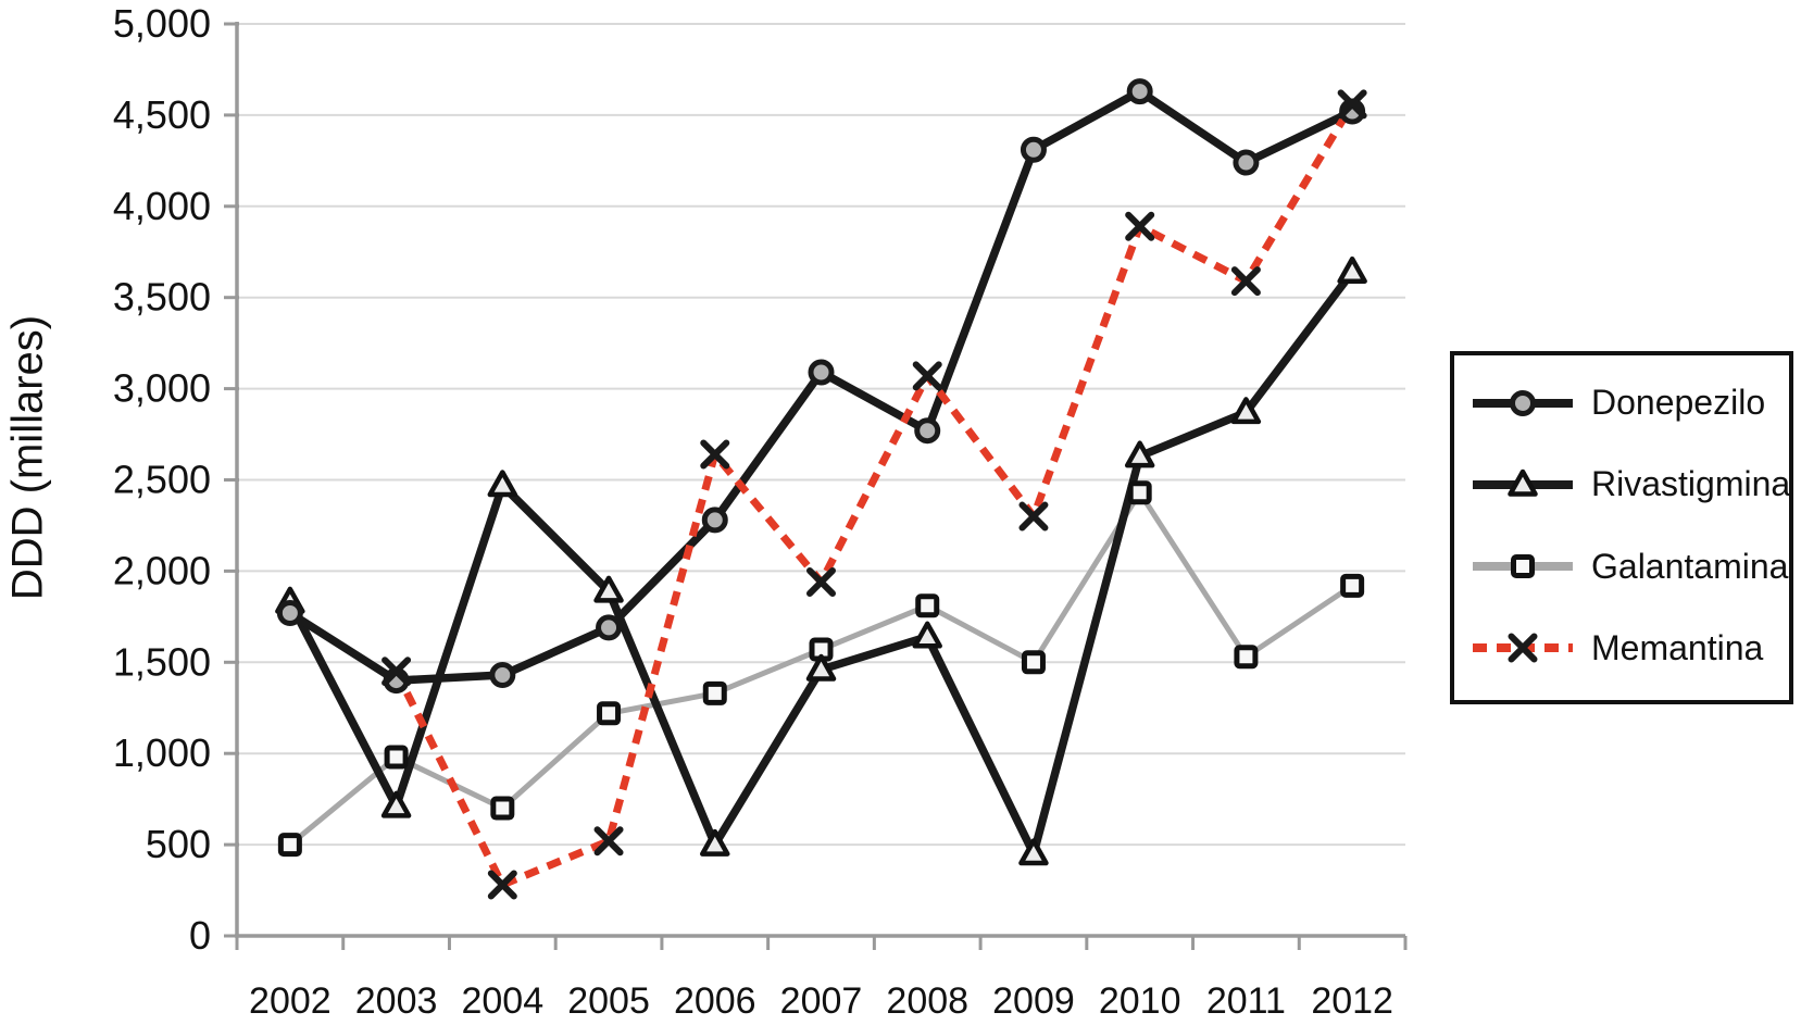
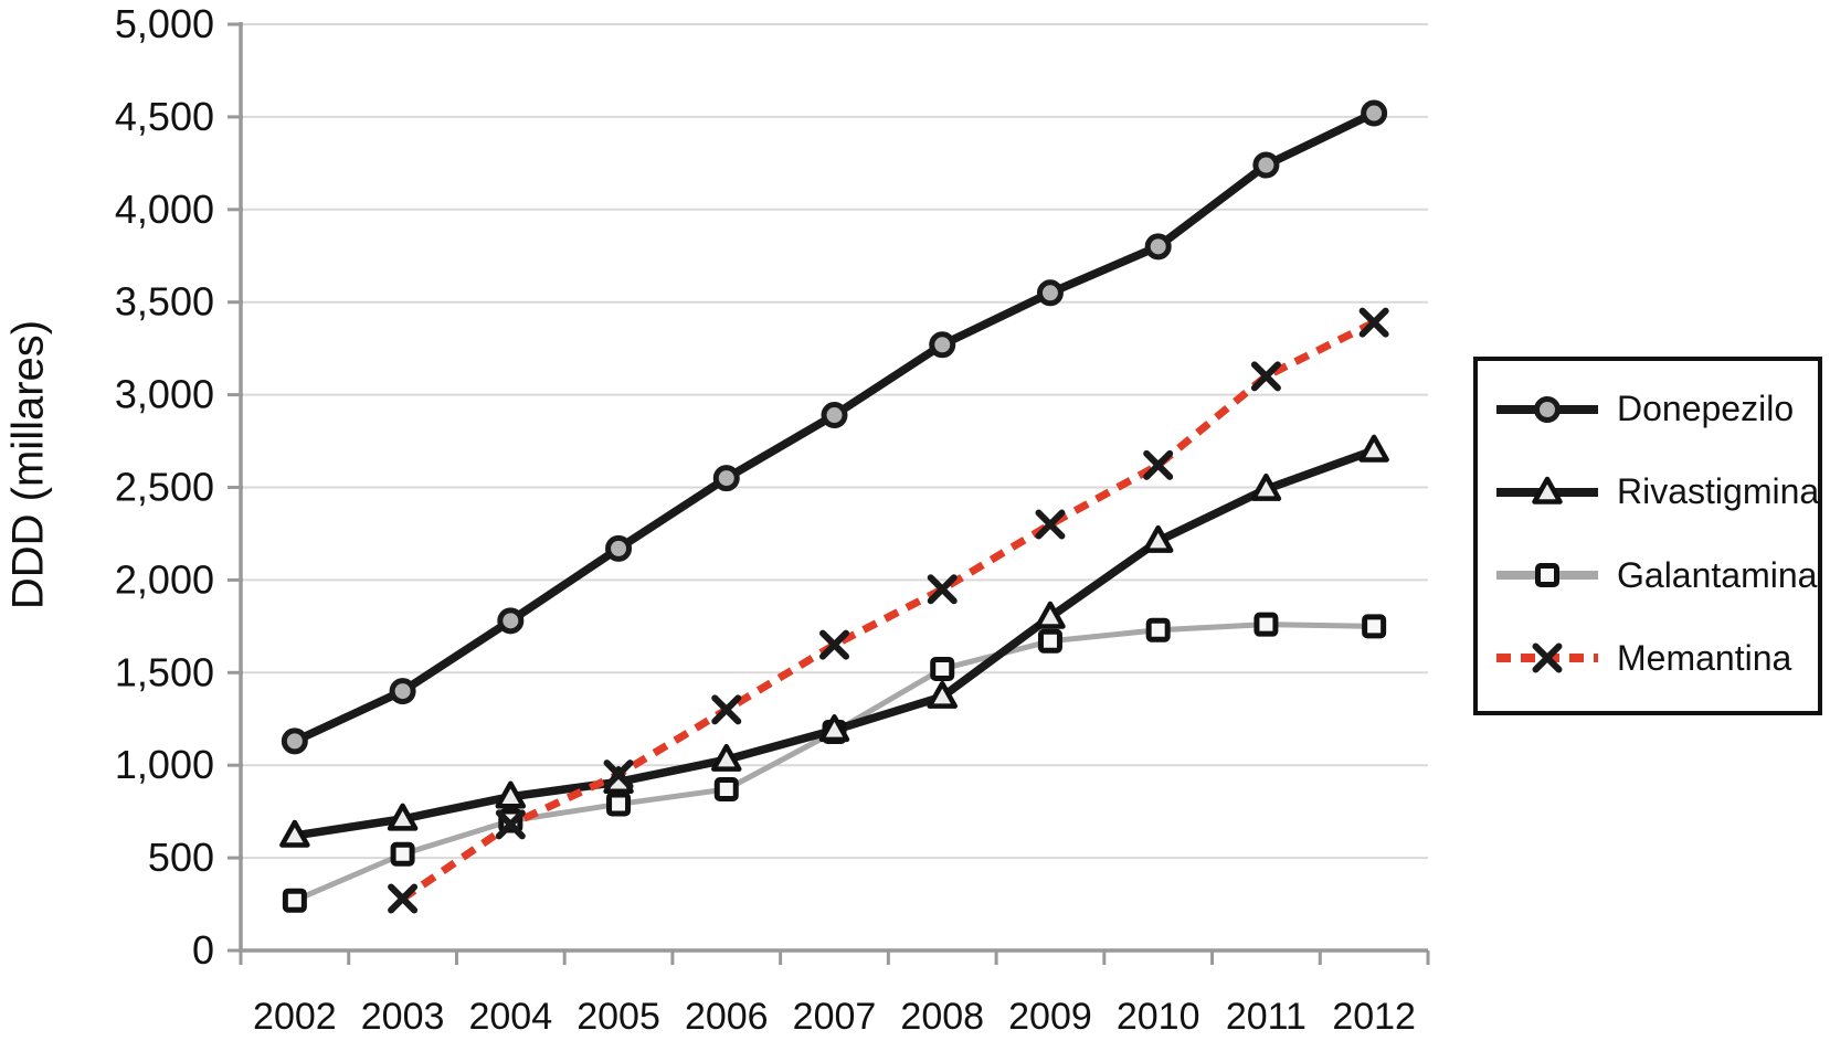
Donepezilo/2002: 1770 -> 1130
Rivastigmina/2002: 1830 -> 620
Galantamina/2002: 500 -> 270
Galantamina/2003: 980 -> 520
Memantina/2003: 1450 -> 280
Donepezilo/2004: 1430 -> 1780
Rivastigmina/2004: 2470 -> 830
Memantina/2004: 280 -> 680
Donepezilo/2005: 1690 -> 2170
Rivastigmina/2005: 1890 -> 910
Galantamina/2005: 1220 -> 790
Memantina/2005: 520 -> 950
Donepezilo/2006: 2280 -> 2550
Rivastigmina/2006: 500 -> 1030
Galantamina/2006: 1330 -> 870
Memantina/2006: 2640 -> 1300
Donepezilo/2007: 3090 -> 2890
Rivastigmina/2007: 1460 -> 1190
Galantamina/2007: 1570 -> 1180
Memantina/2007: 1940 -> 1650
Donepezilo/2008: 2770 -> 3270
Rivastigmina/2008: 1640 -> 1370
Galantamina/2008: 1810 -> 1520
Memantina/2008: 3070 -> 1950
Donepezilo/2009: 4310 -> 3550
Rivastigmina/2009: 450 -> 1800
Galantamina/2009: 1500 -> 1670
Donepezilo/2010: 4630 -> 3800
Rivastigmina/2010: 2630 -> 2210
Galantamina/2010: 2430 -> 1730
Memantina/2010: 3890 -> 2620
Rivastigmina/2011: 2870 -> 2490
Galantamina/2011: 1530 -> 1760
Memantina/2011: 3590 -> 3100
Rivastigmina/2012: 3640 -> 2700
Galantamina/2012: 1920 -> 1750
Memantina/2012: 4560 -> 3390
